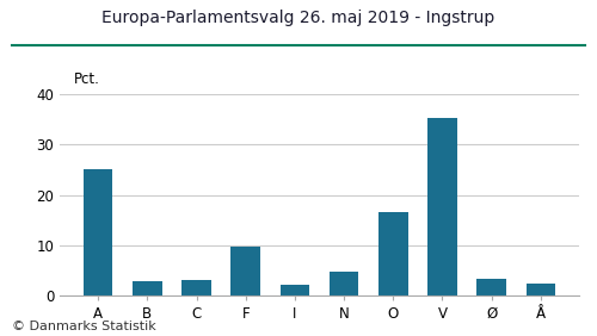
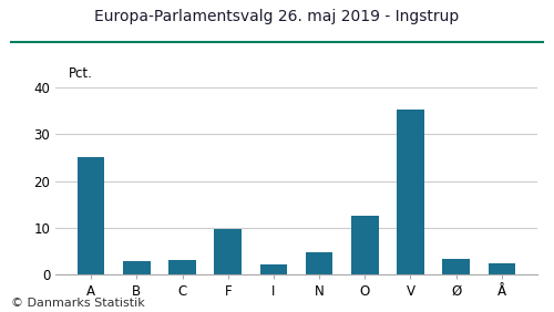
O: 16.5 -> 12.5
